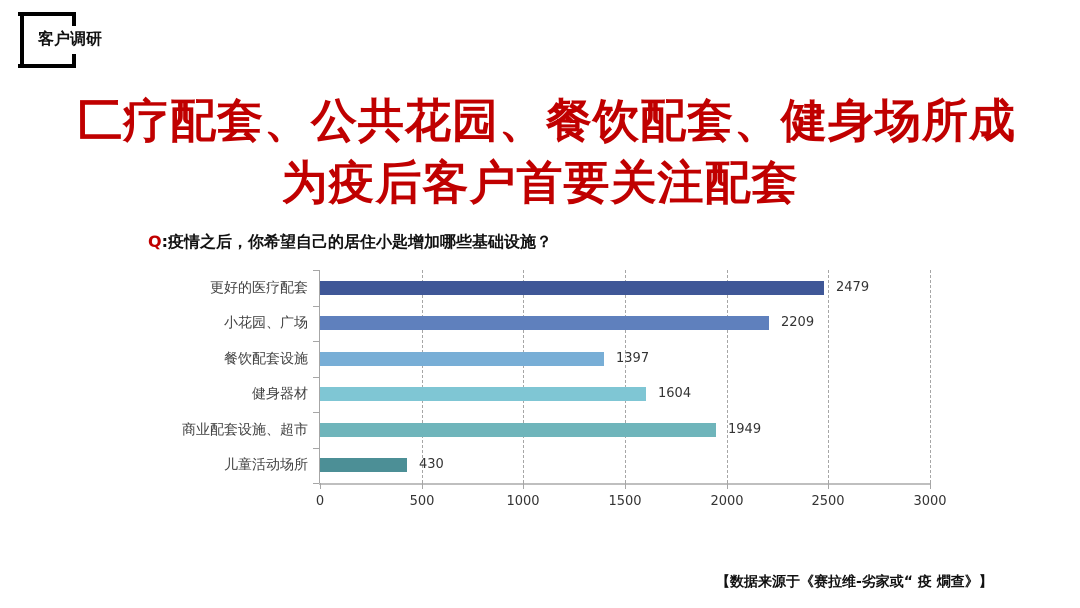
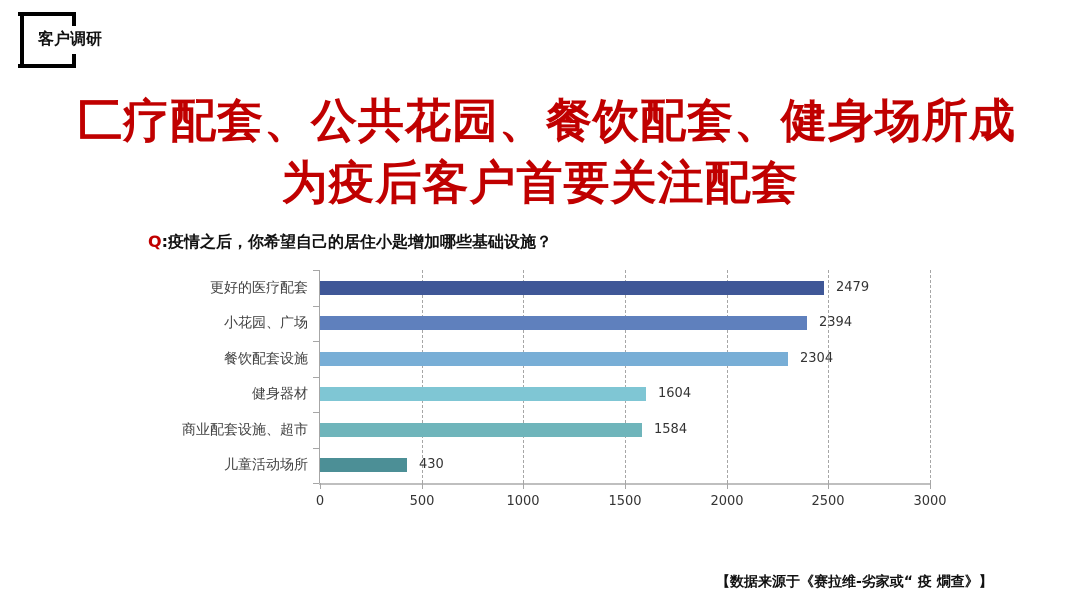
小花园、广场: 2209 -> 2394
餐饮配套设施: 1397 -> 2304
商业配套设施、超市: 1949 -> 1584
